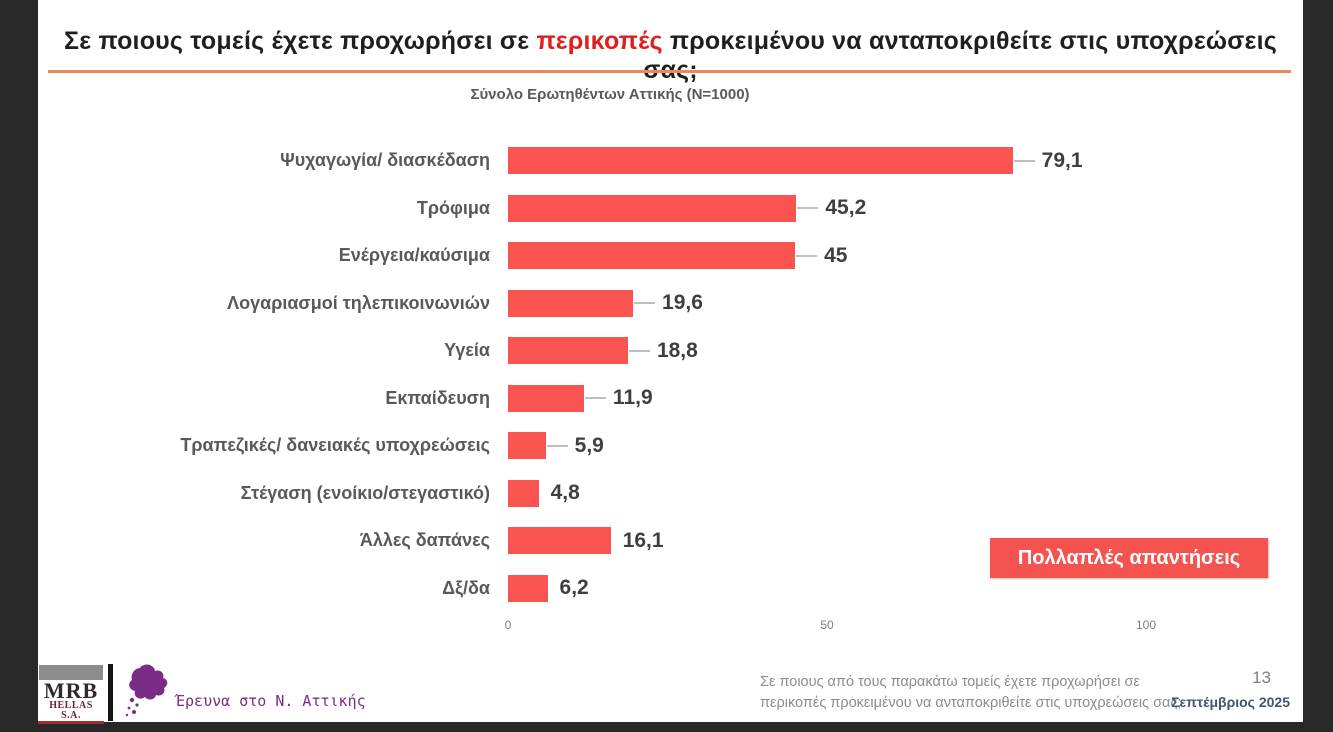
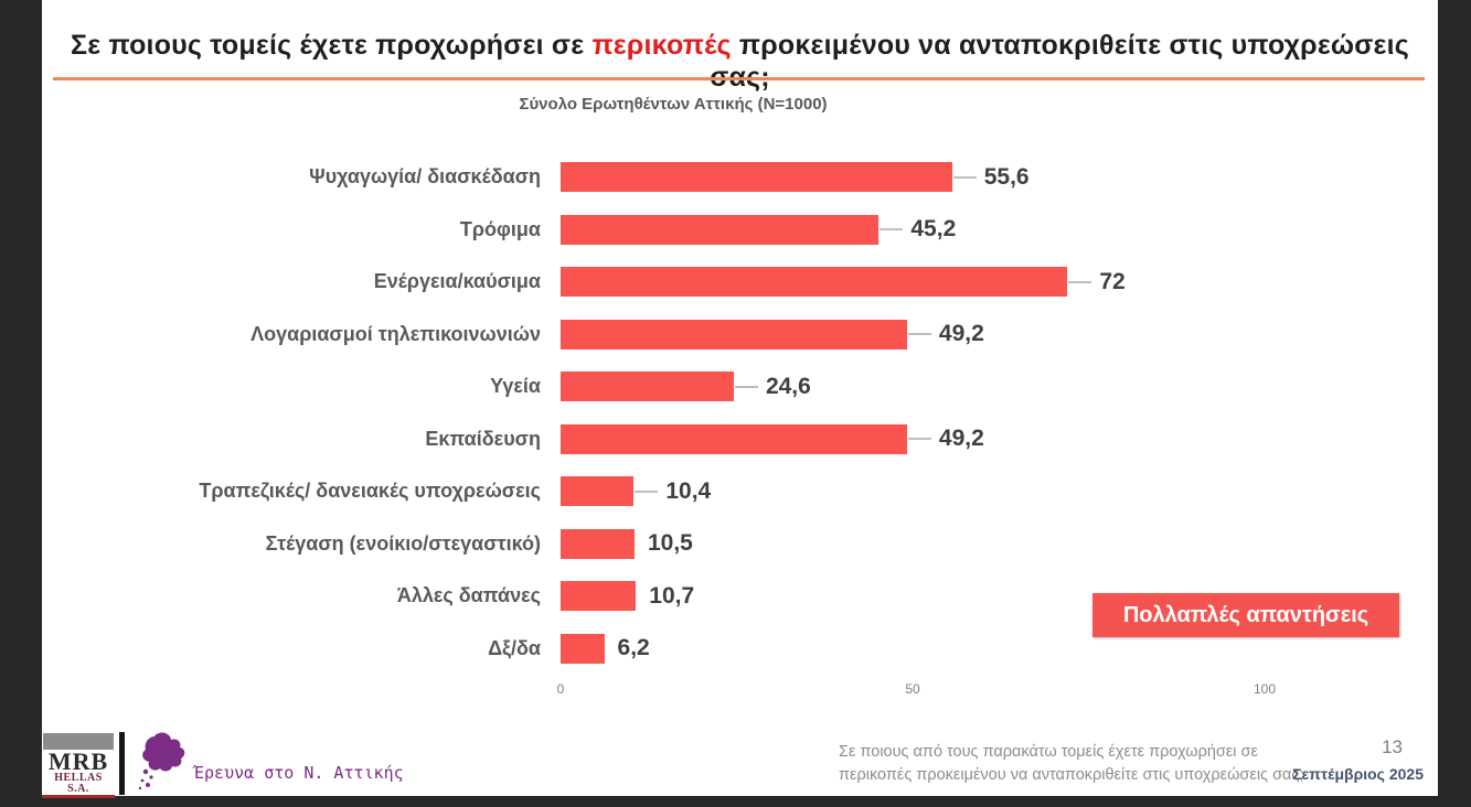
Ψυχαγωγία/ διασκέδαση: 79,1 -> 55,6
Ενέργεια/καύσιμα: 45 -> 72
Λογαριασμοί τηλεπικοινωνιών: 19,6 -> 49,2
Υγεία: 18,8 -> 24,6
Εκπαίδευση: 11,9 -> 49,2
Τραπεζικές/ δανειακές υποχρεώσεις: 5,9 -> 10,4
Στέγαση (ενοίκιο/στεγαστικό): 4,8 -> 10,5
Άλλες δαπάνες: 16,1 -> 10,7
